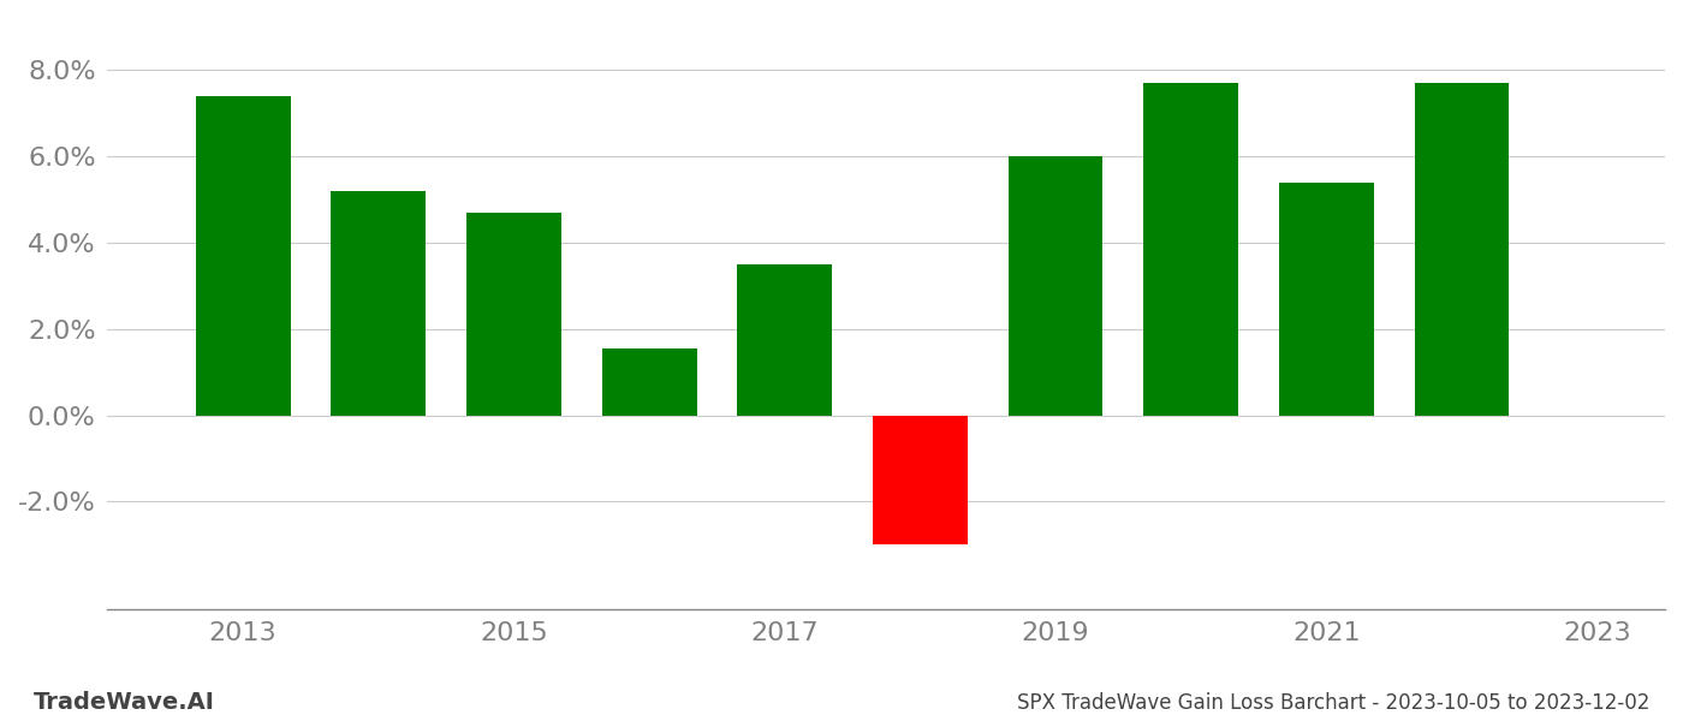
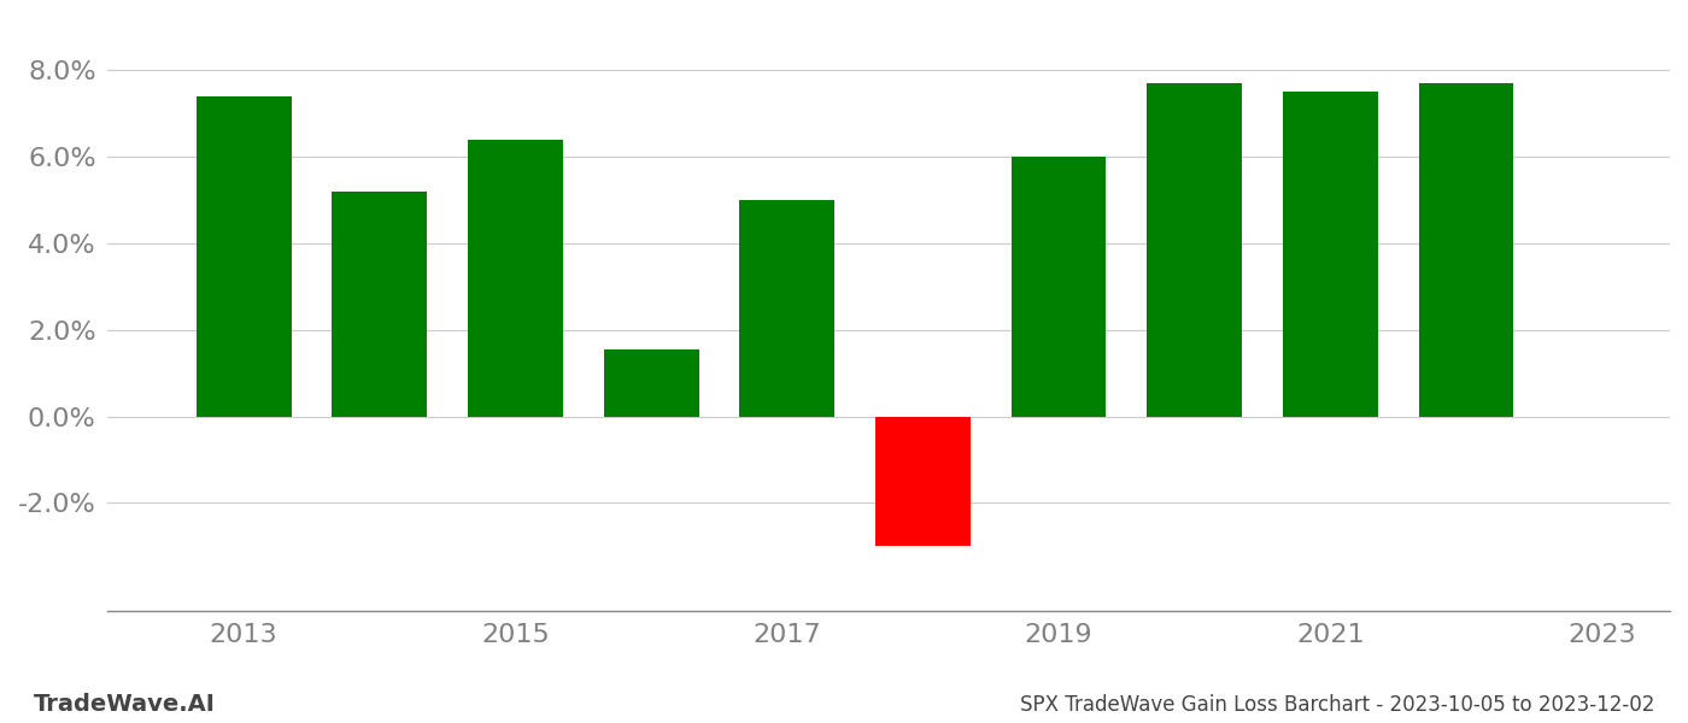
2015: 4.70% -> 6.40%
2017: 3.50% -> 5.00%
2021: 5.40% -> 7.50%
